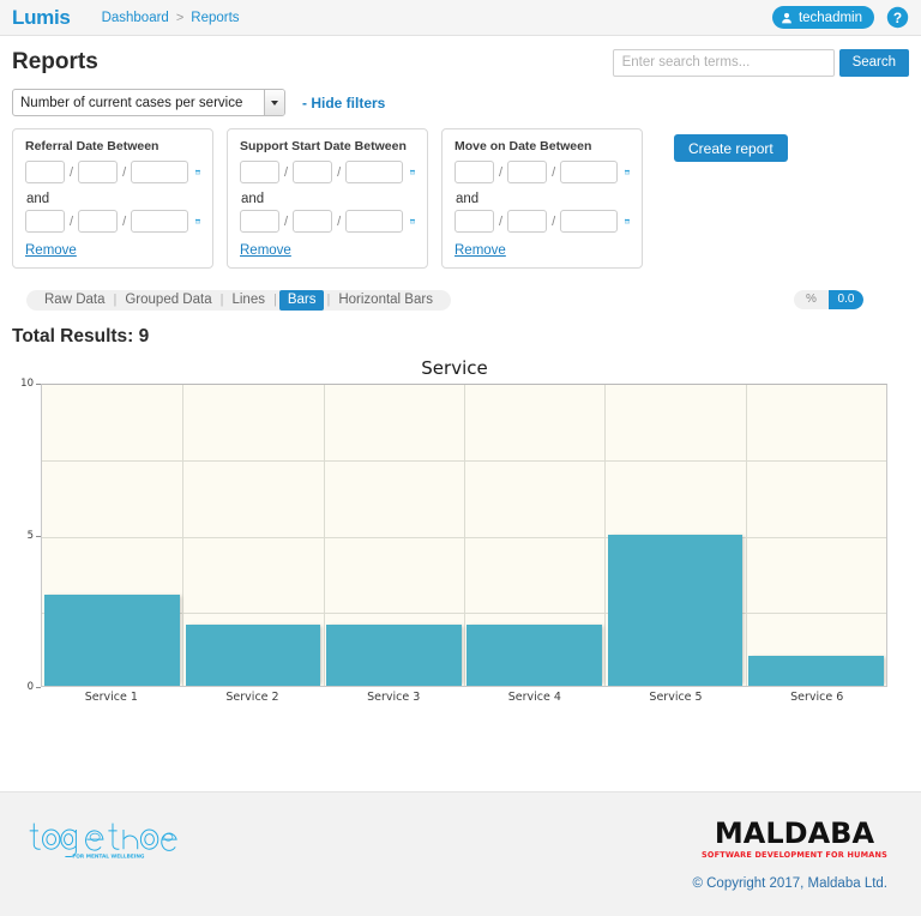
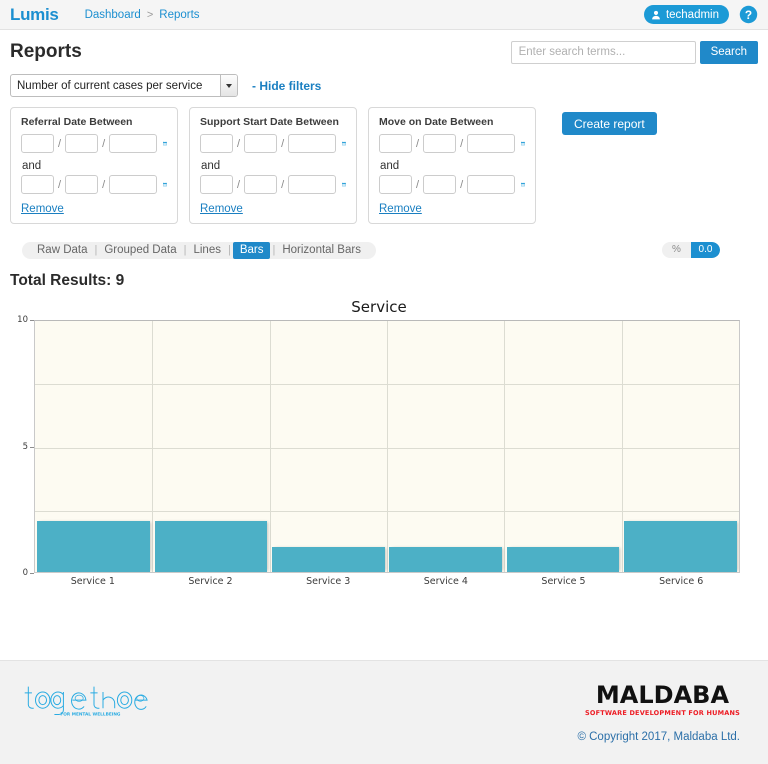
Service 1: 3 -> 2
Service 3: 2 -> 1
Service 4: 2 -> 1
Service 5: 5 -> 1
Service 6: 1 -> 2
